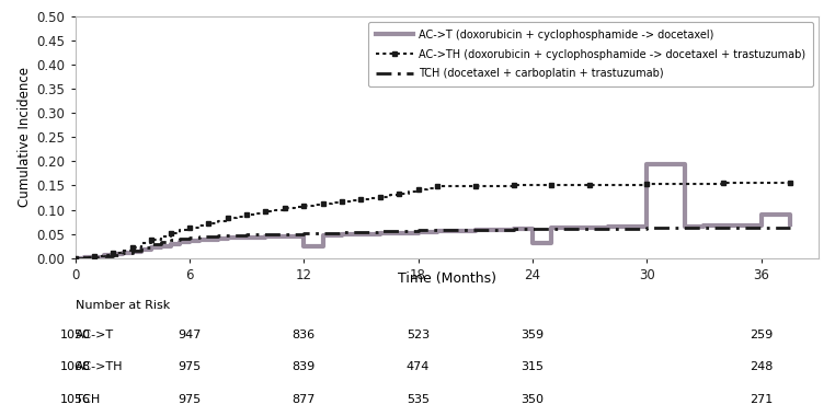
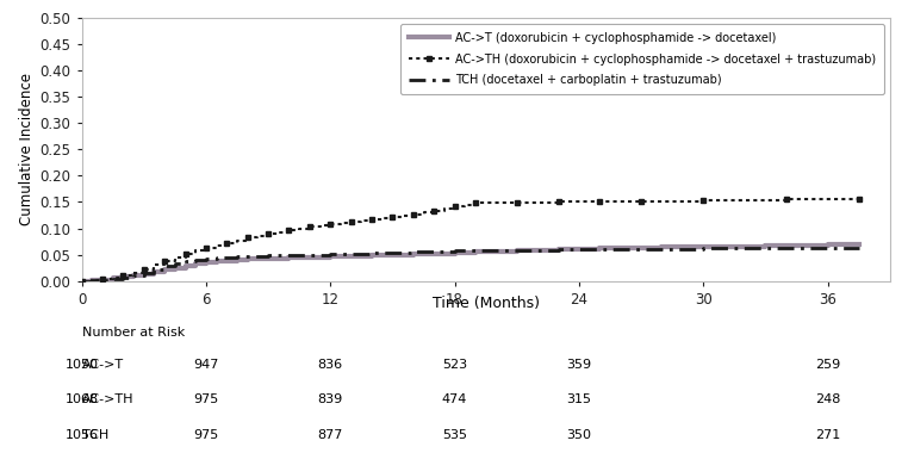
AC->T (doxorubicin + cyclophosphamide -> docetaxel)/12: 0.025 -> 0.046
AC->T (doxorubicin + cyclophosphamide -> docetaxel)/24: 0.030 -> 0.061
AC->T (doxorubicin + cyclophosphamide -> docetaxel)/30: 0.195 -> 0.065
AC->T (doxorubicin + cyclophosphamide -> docetaxel)/36: 0.090 -> 0.070
